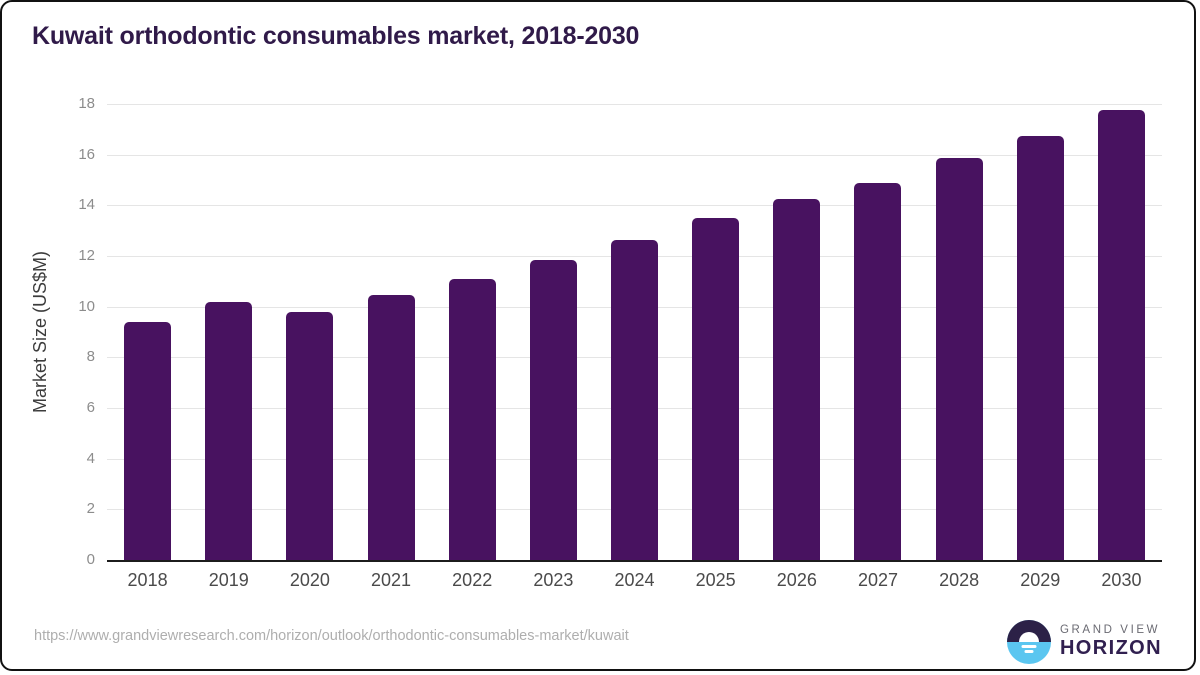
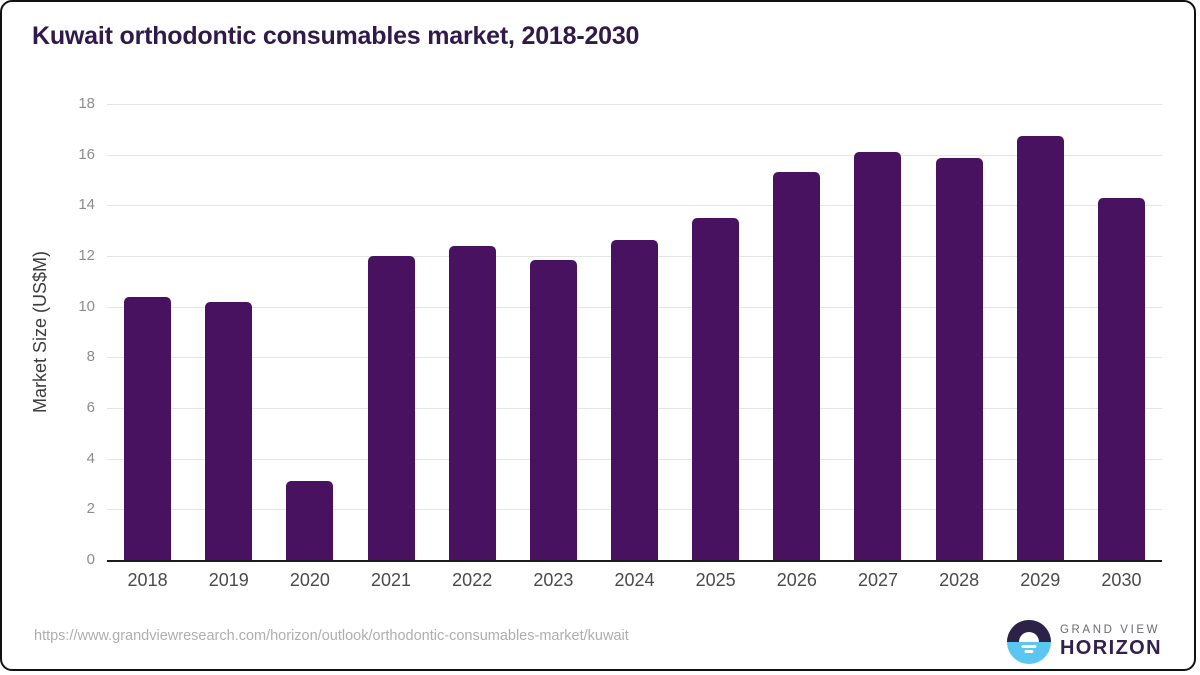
2018: 9.4 -> 10.4
2020: 9.8 -> 3.1
2021: 10.4 -> 12.0
2022: 11.1 -> 12.4
2026: 14.2 -> 15.3
2027: 14.9 -> 16.1
2030: 17.8 -> 14.3
